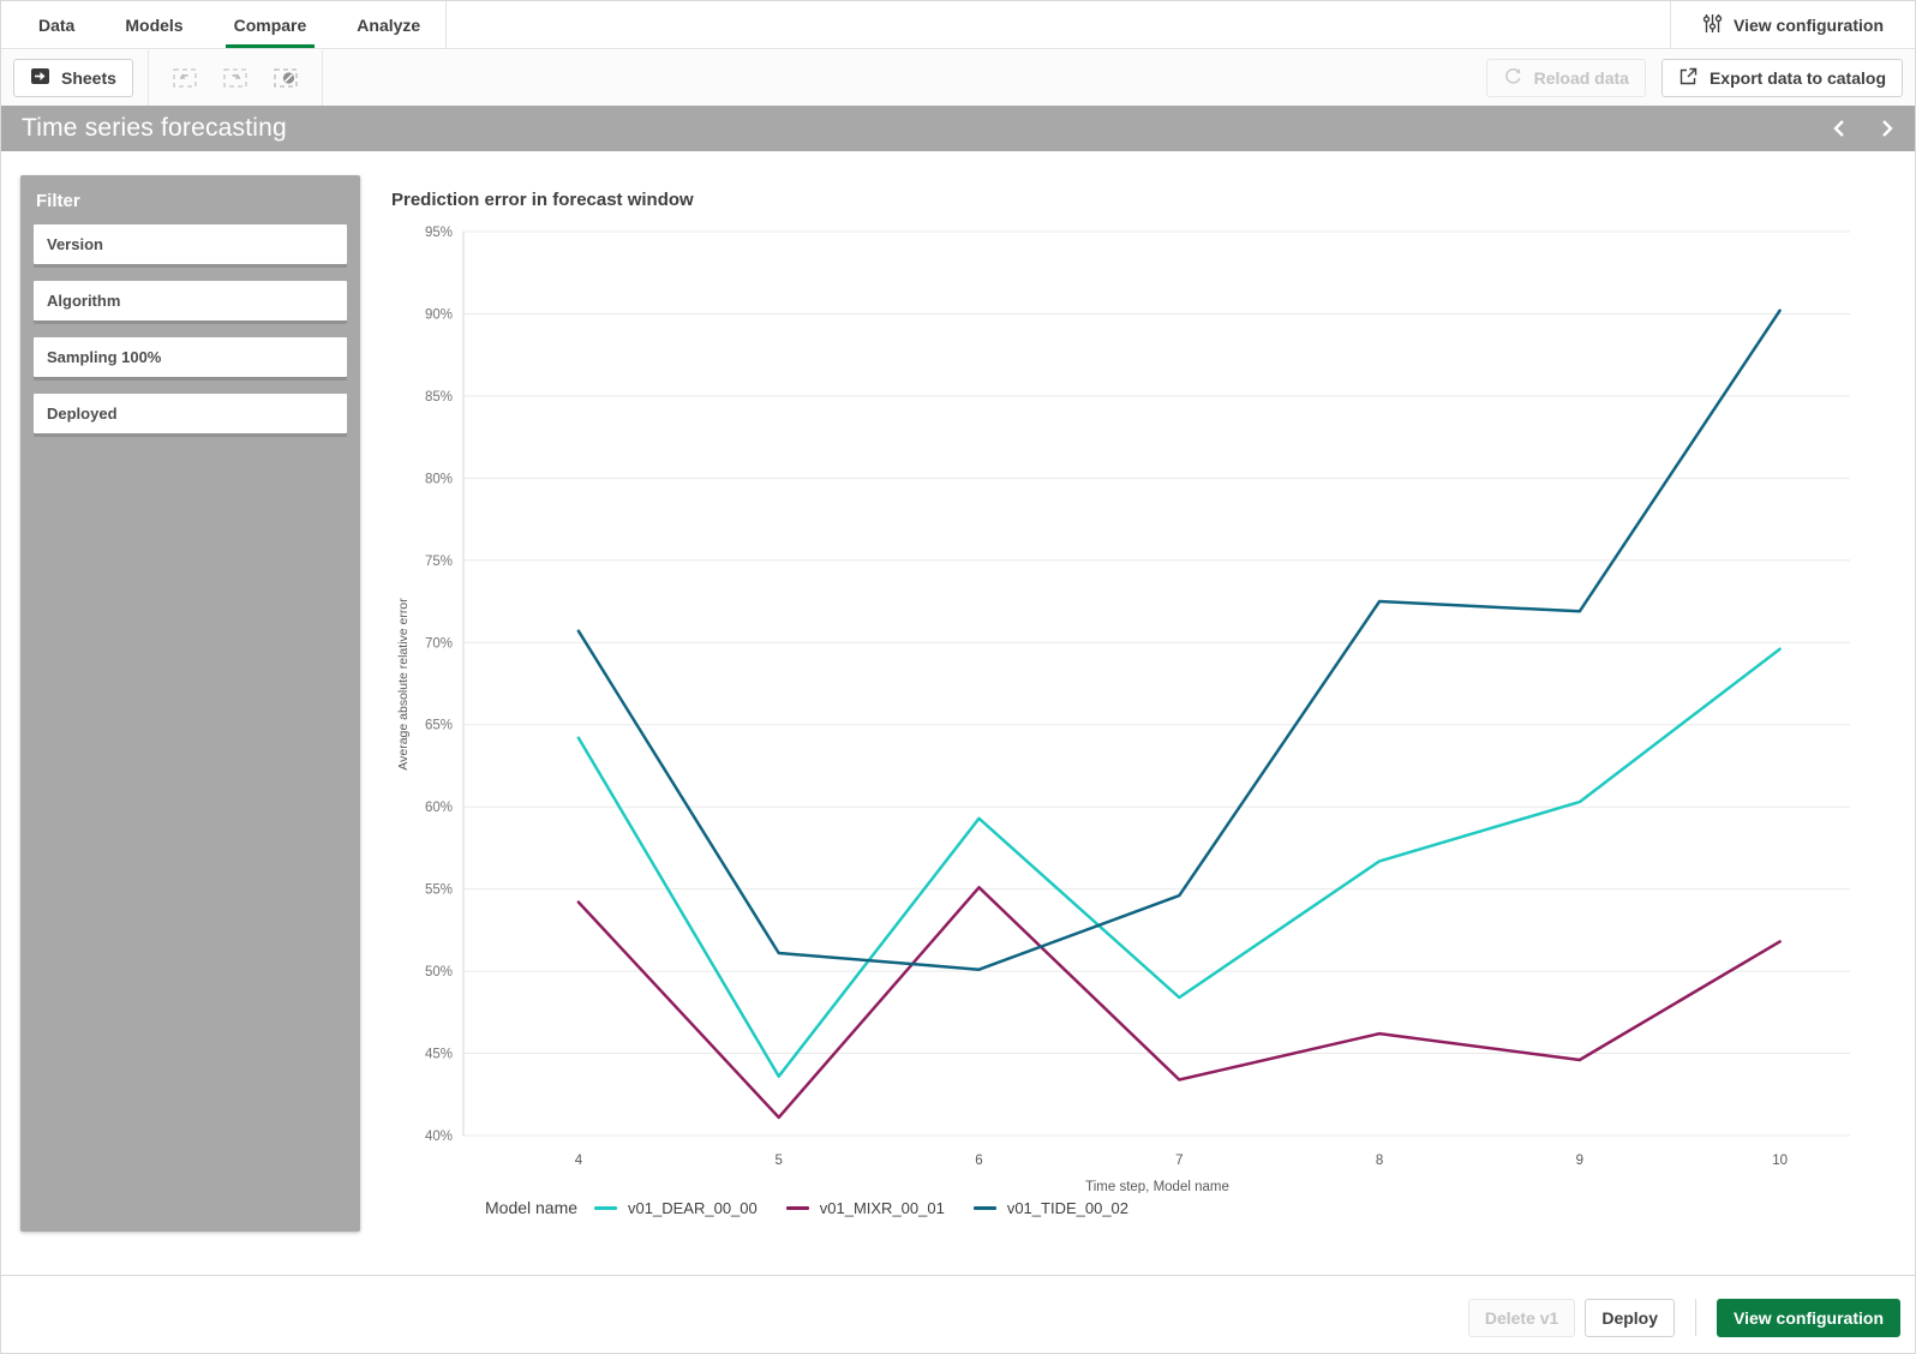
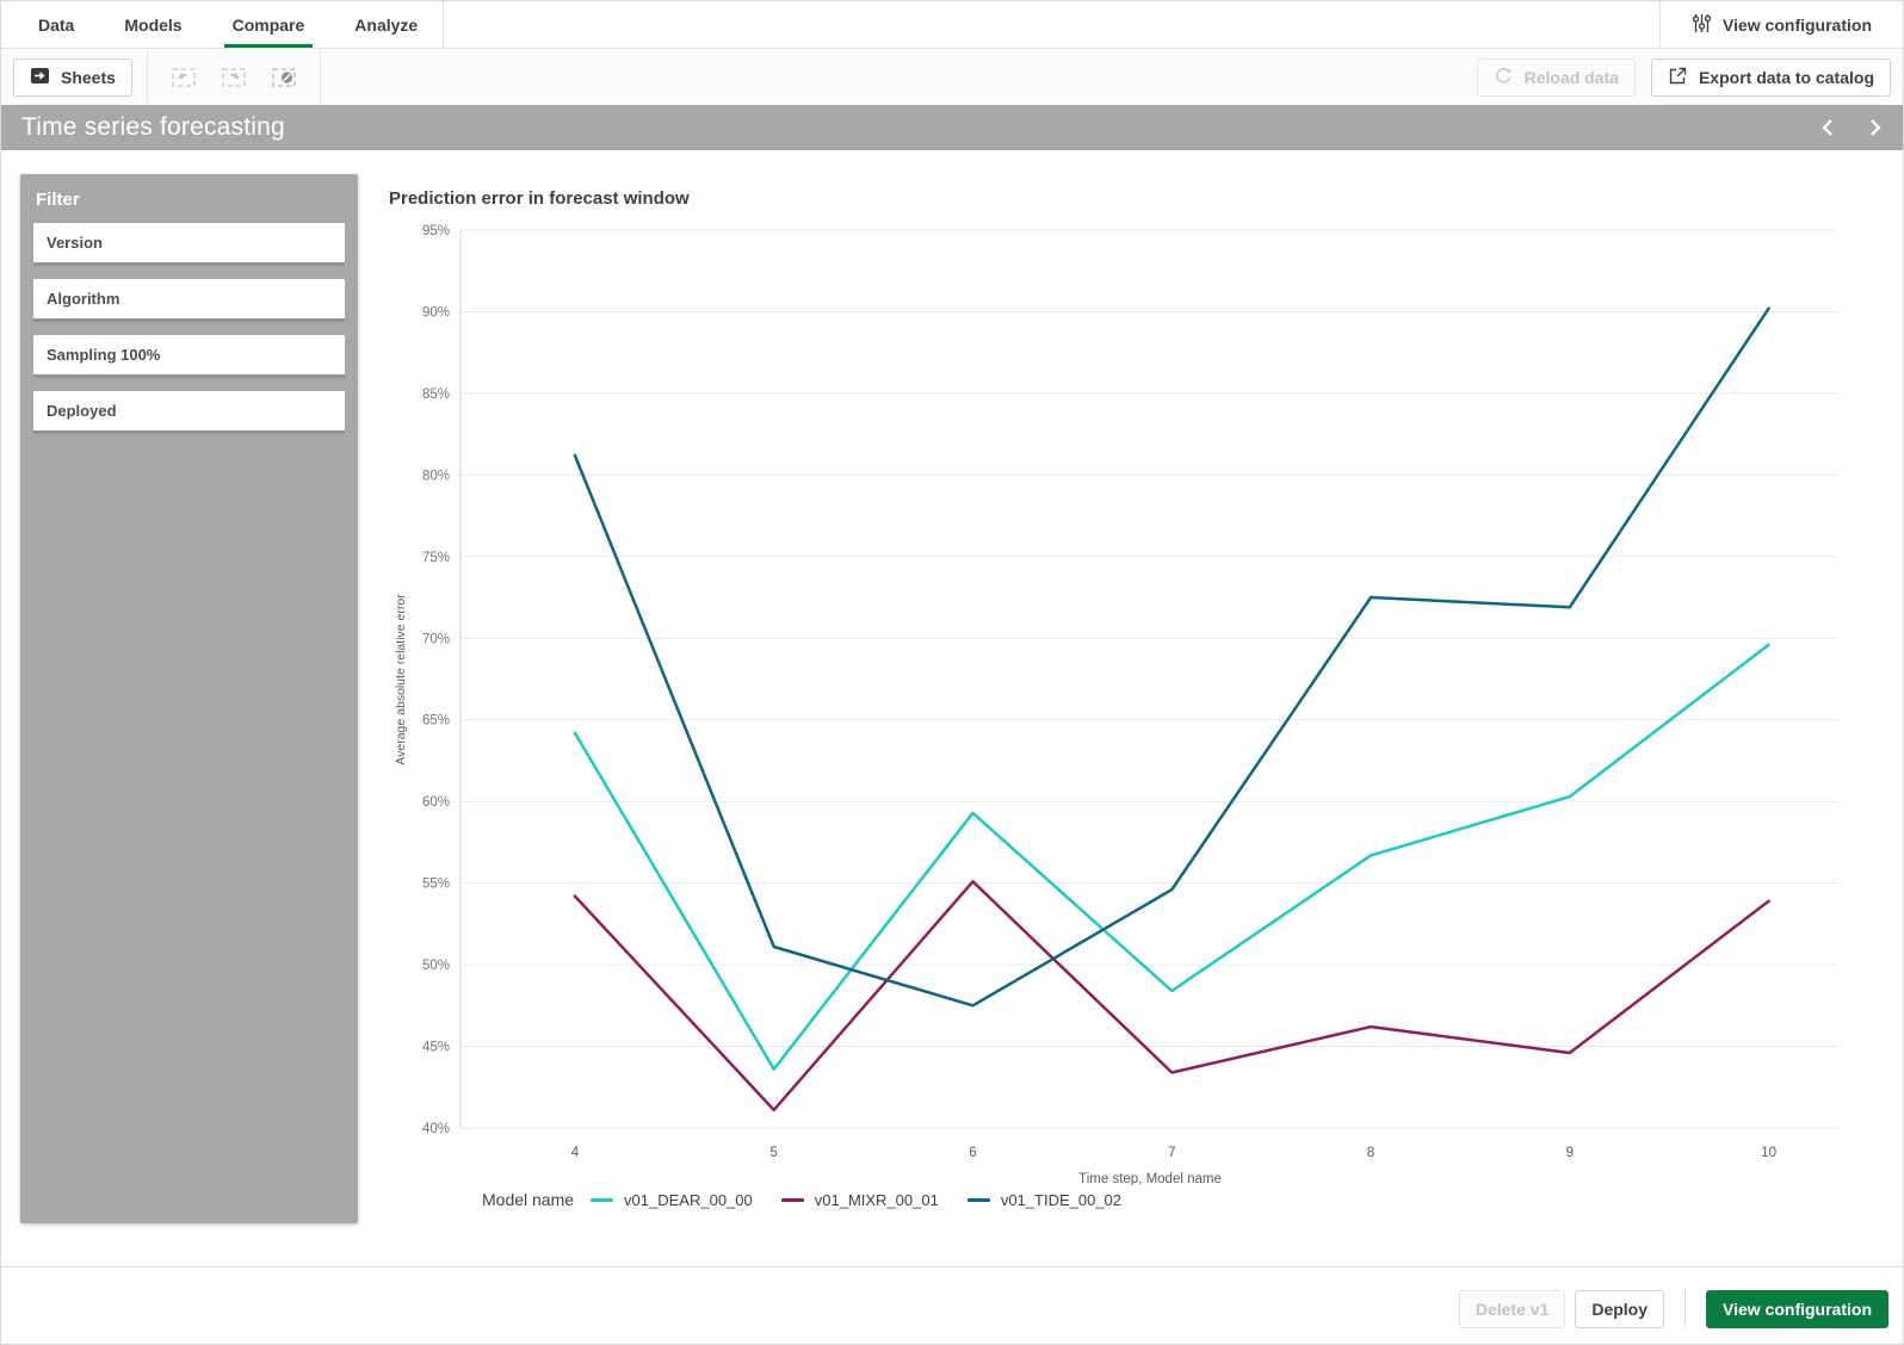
v01_TIDE_00_02/4: 70.7% -> 81.2%
v01_TIDE_00_02/6: 50.1% -> 47.5%
v01_MIXR_00_01/10: 51.8% -> 53.9%
